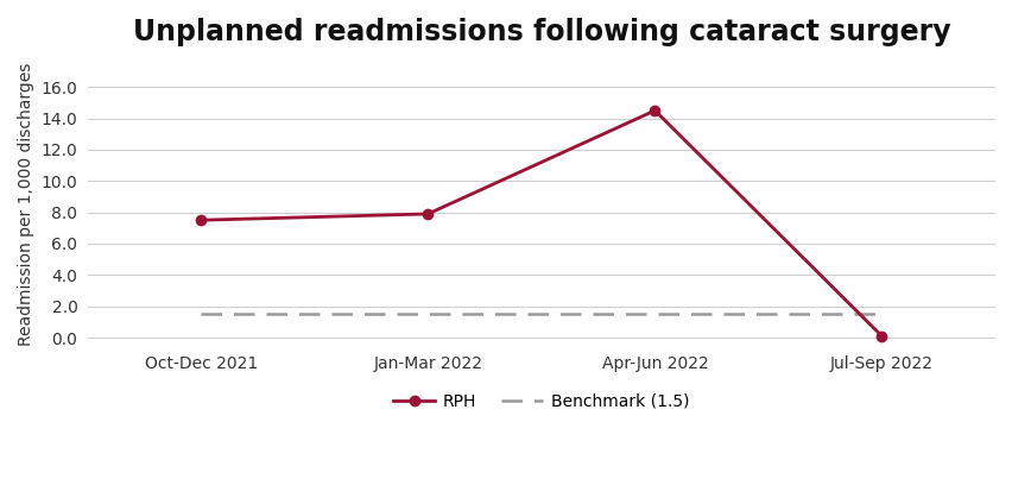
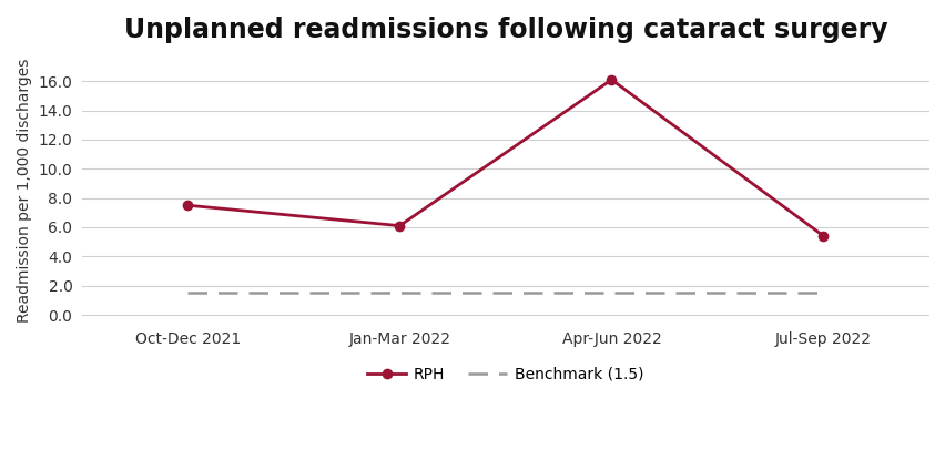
RPH/Jan-Mar 2022: 7.9 -> 6.1
RPH/Apr-Jun 2022: 14.5 -> 16.1
RPH/Jul-Sep 2022: 0.1 -> 5.4
